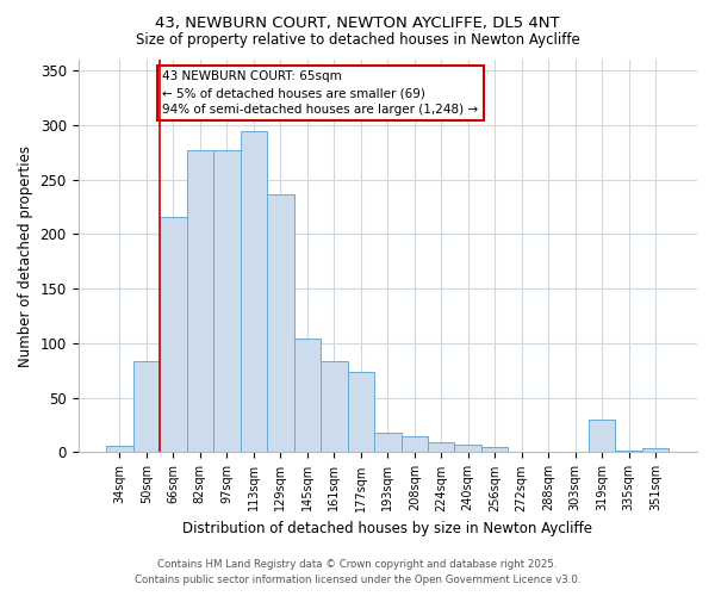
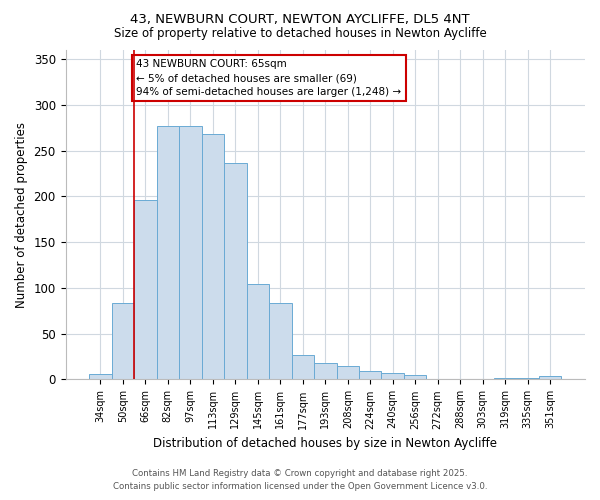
66sqm: 216 -> 196
113sqm: 294 -> 268
177sqm: 74 -> 27
319sqm: 30 -> 2
